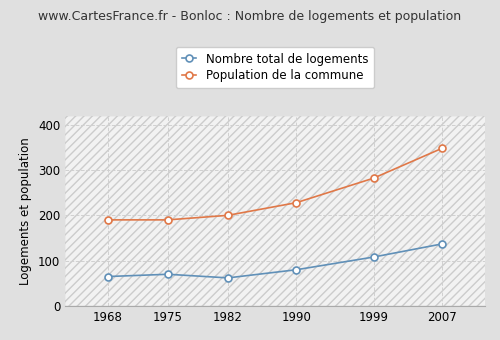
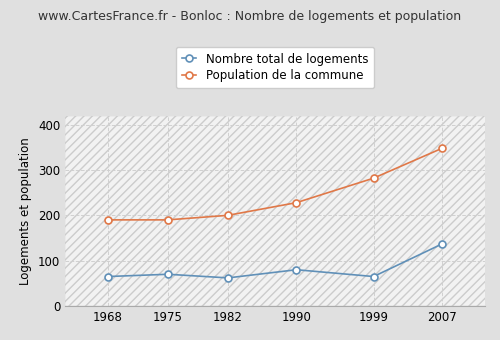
Nombre total de logements/1999: 108 -> 65
